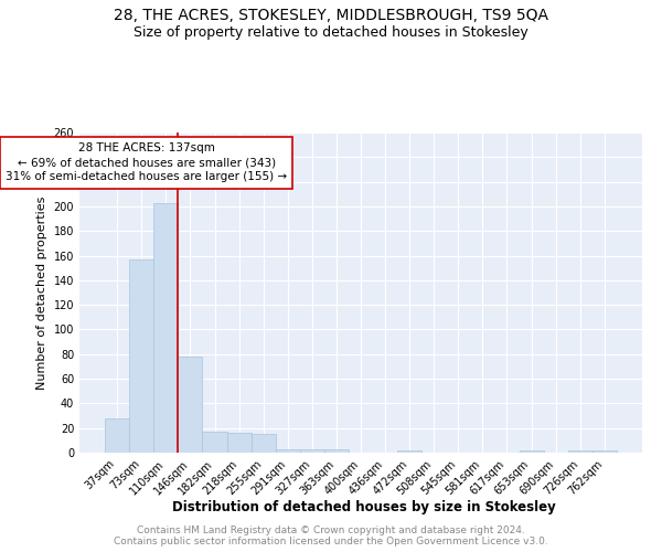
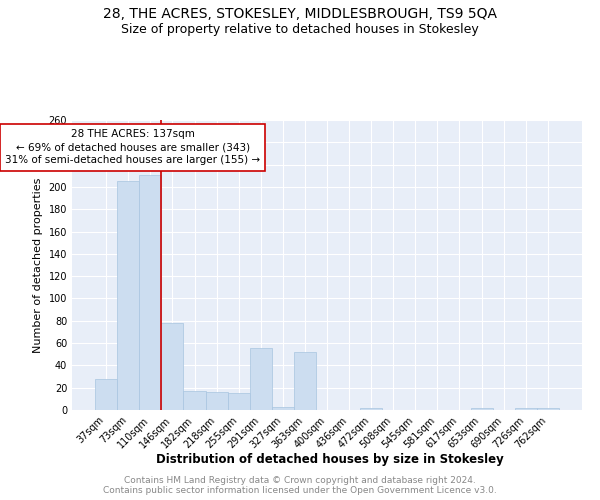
73sqm: 157 -> 205
110sqm: 203 -> 211
291sqm: 3 -> 56
363sqm: 3 -> 52
